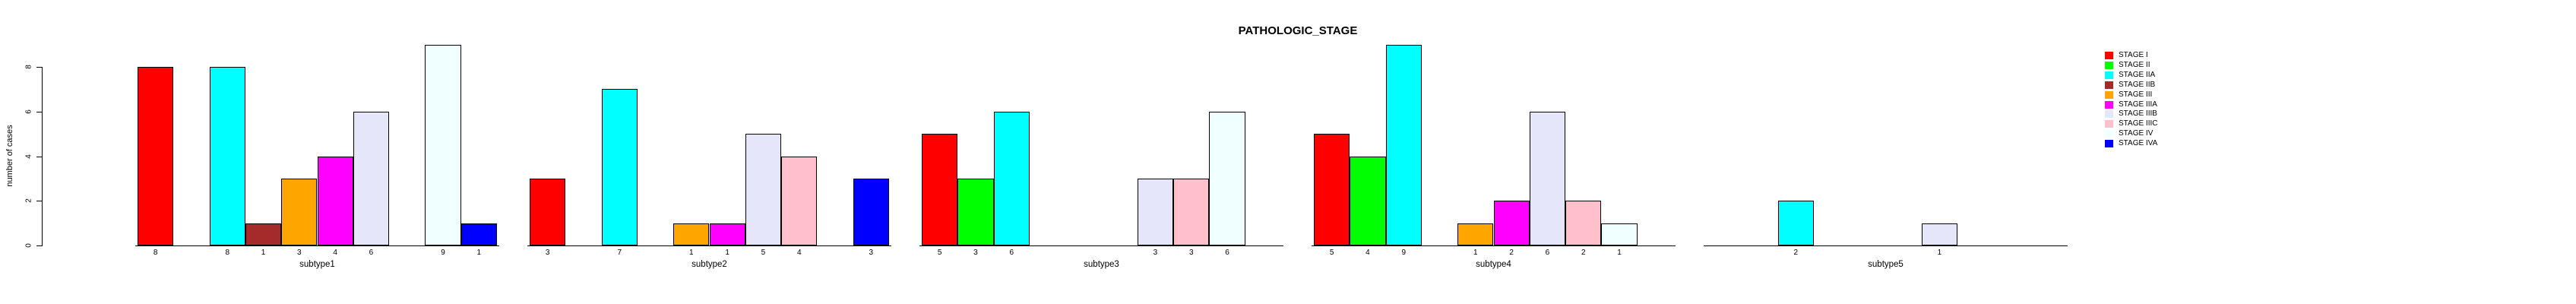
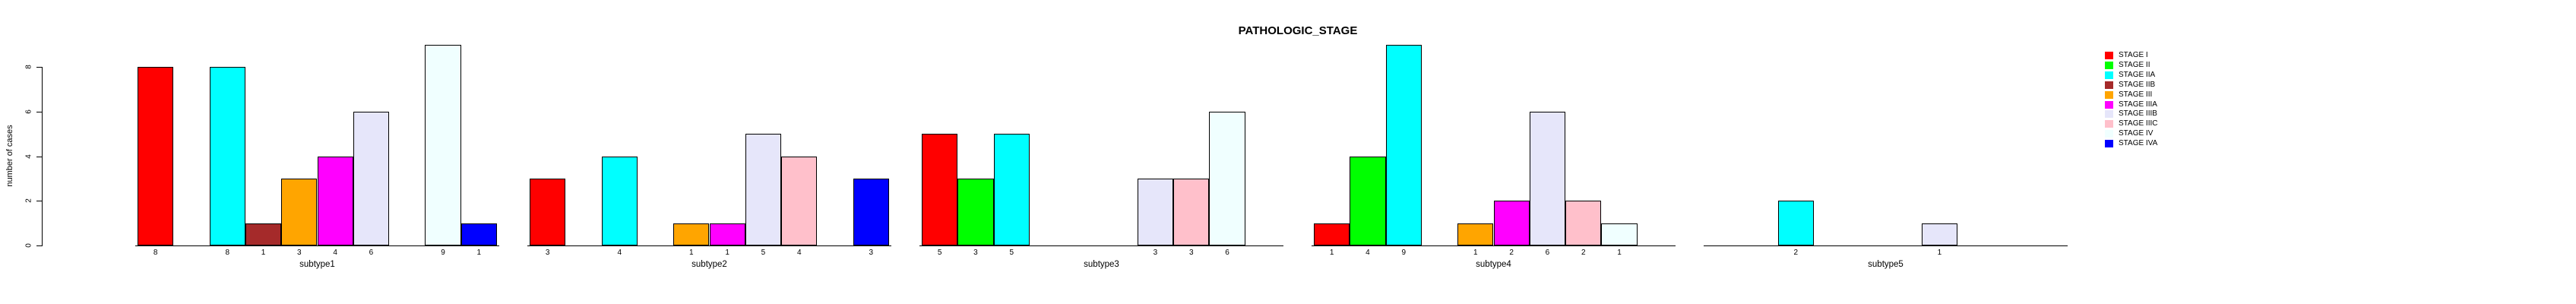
STAGE IIA/subtype2: 7 -> 4
STAGE IIA/subtype3: 6 -> 5
STAGE I/subtype4: 5 -> 1
